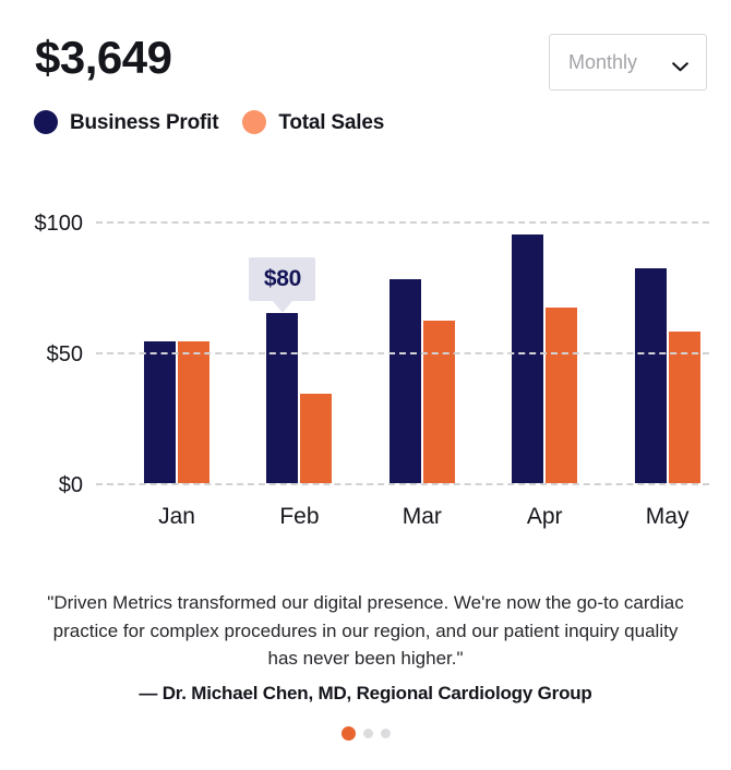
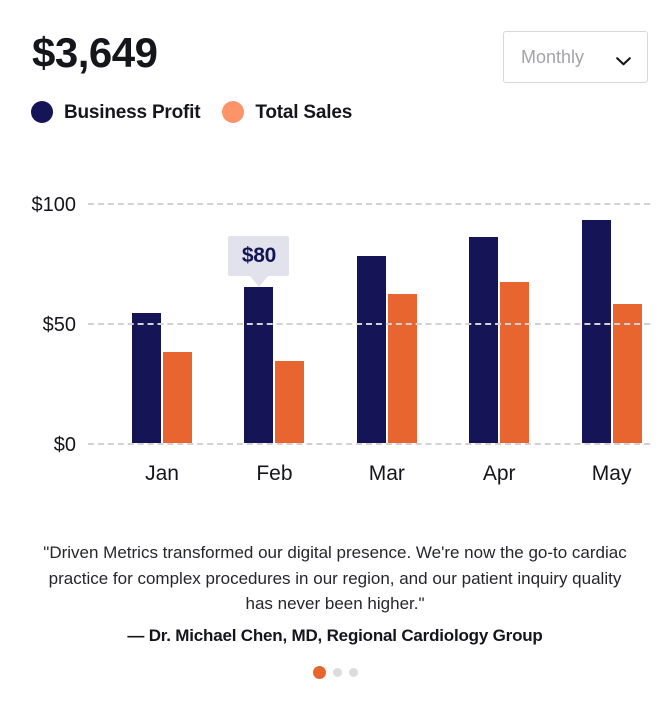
Total Sales/Jan: $54 -> $38
Business Profit/Apr: $95 -> $86
Business Profit/May: $82 -> $93
